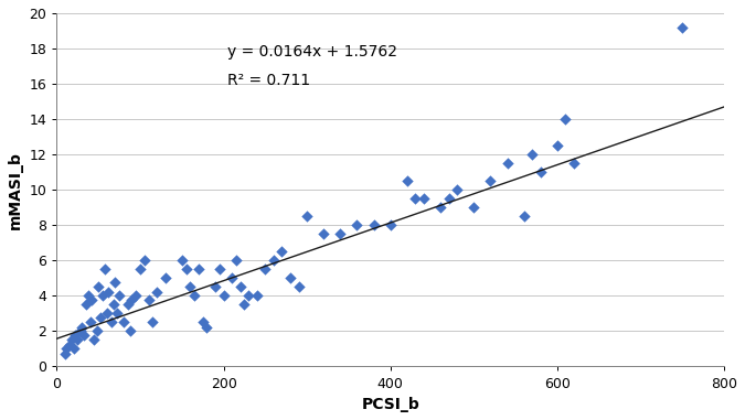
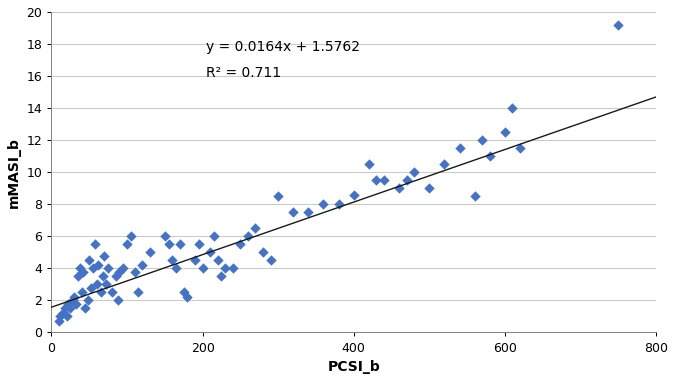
400: 8.0 -> 8.6
